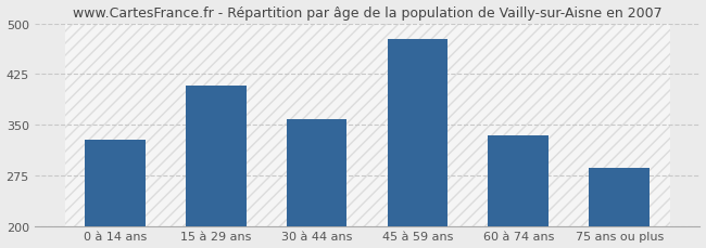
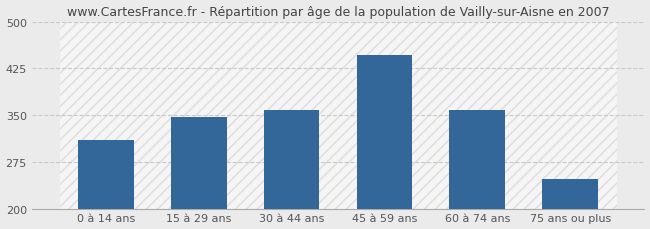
0 à 14 ans: 328 -> 310
15 à 29 ans: 408 -> 347
45 à 59 ans: 476 -> 447
60 à 74 ans: 334 -> 358
75 ans ou plus: 286 -> 248
